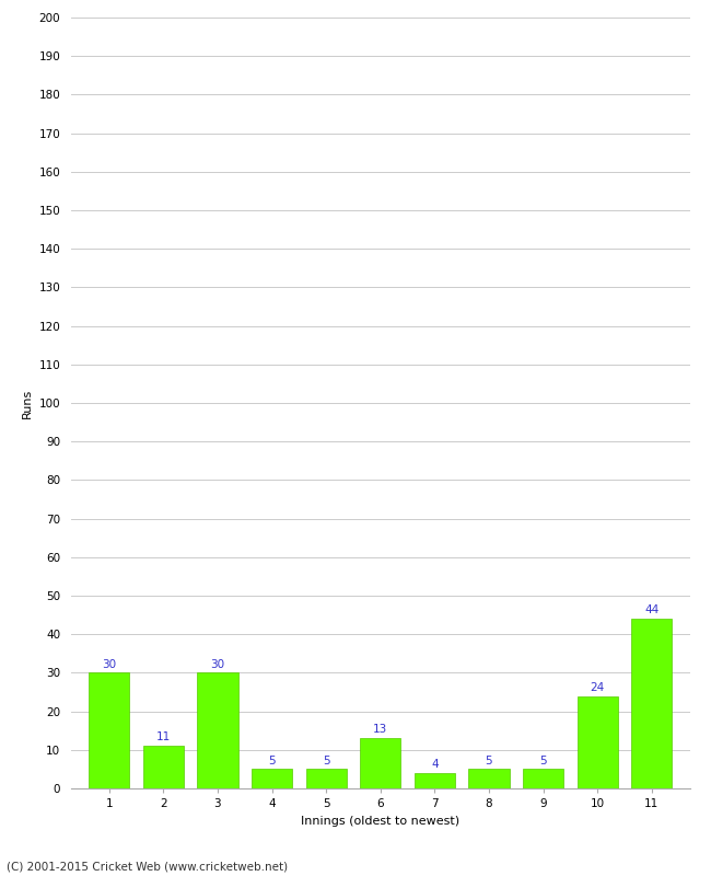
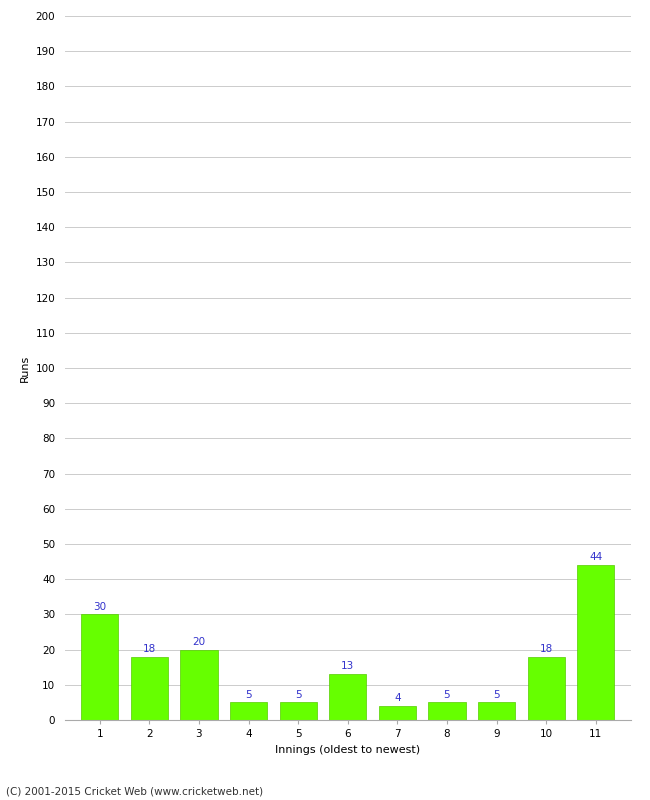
2: 11 -> 18
3: 30 -> 20
10: 24 -> 18
